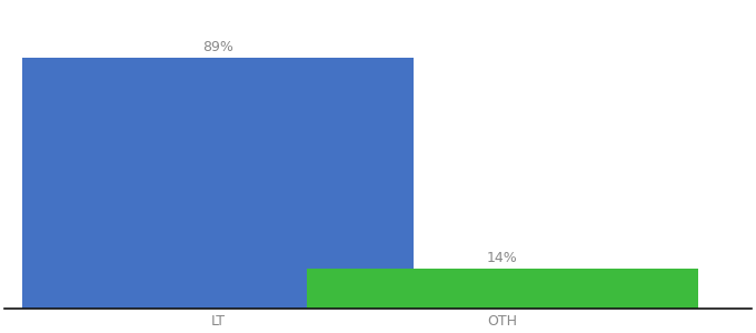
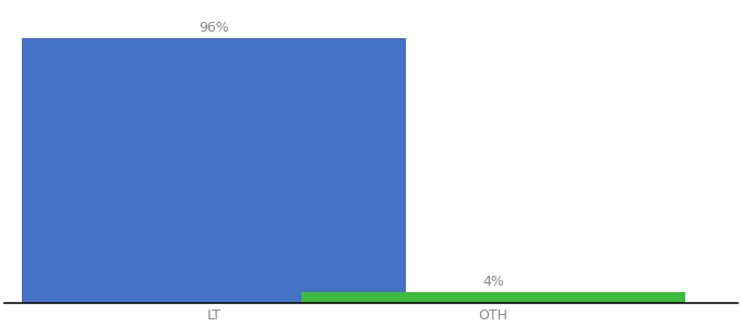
LT: 89% -> 96%
OTH: 14% -> 4%
